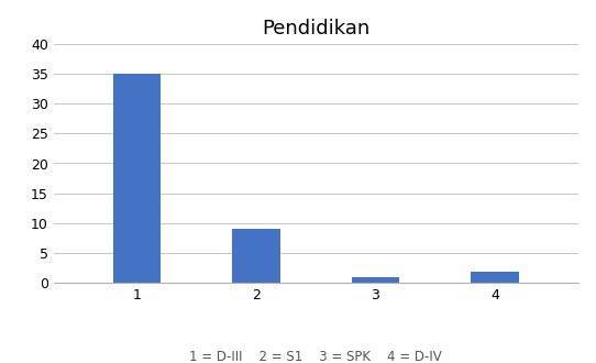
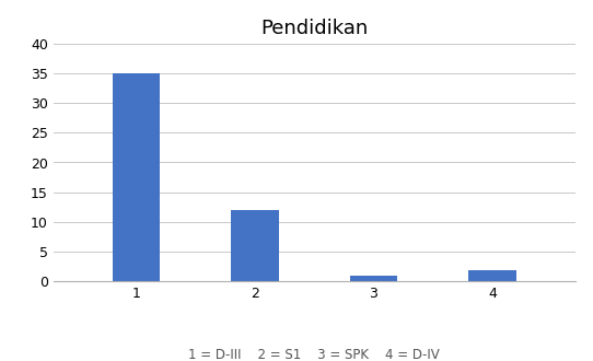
2: 9 -> 12
